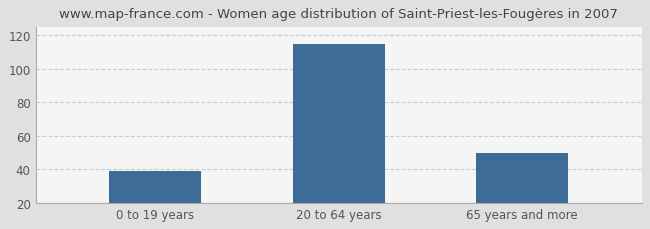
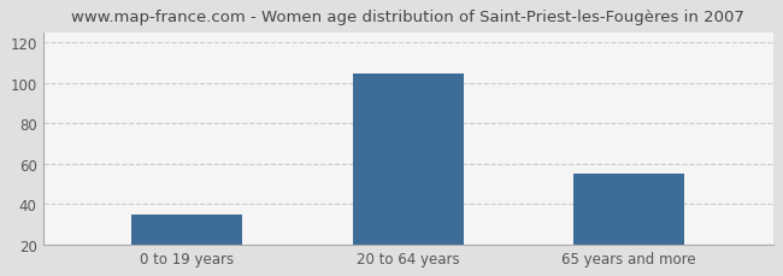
0 to 19 years: 39 -> 35
20 to 64 years: 115 -> 105
65 years and more: 50 -> 55
